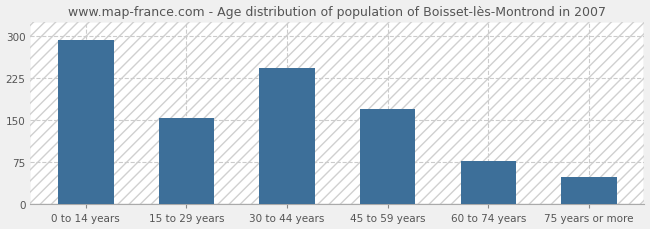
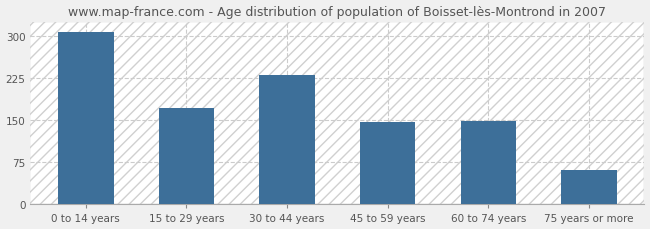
0 to 14 years: 292 -> 306
15 to 29 years: 153 -> 172
30 to 44 years: 242 -> 230
45 to 59 years: 170 -> 146
60 to 74 years: 78 -> 148
75 years or more: 48 -> 62
